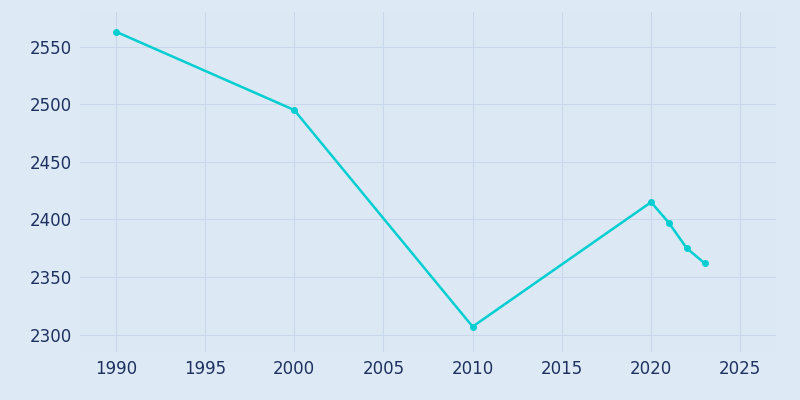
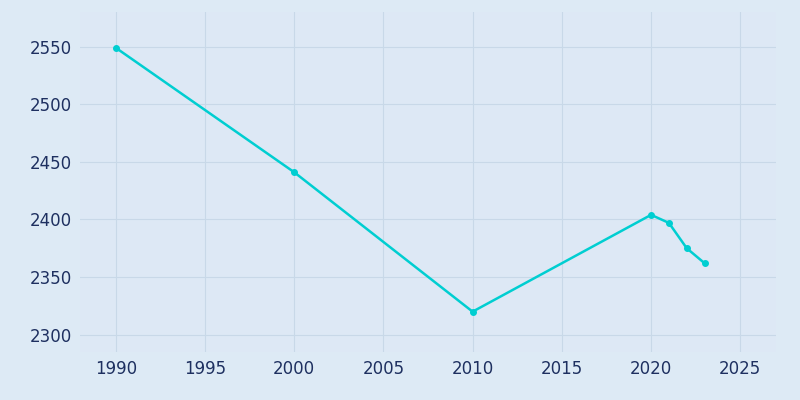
1990: 2563 -> 2549
2000: 2495 -> 2441
2010: 2307 -> 2320
2020: 2415 -> 2404
